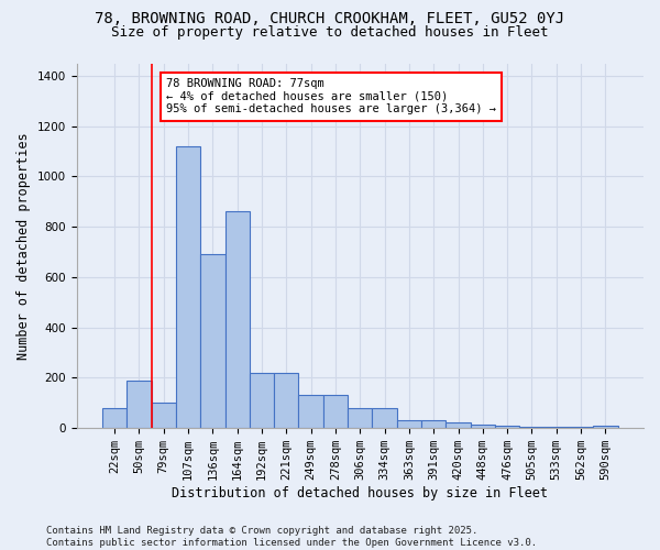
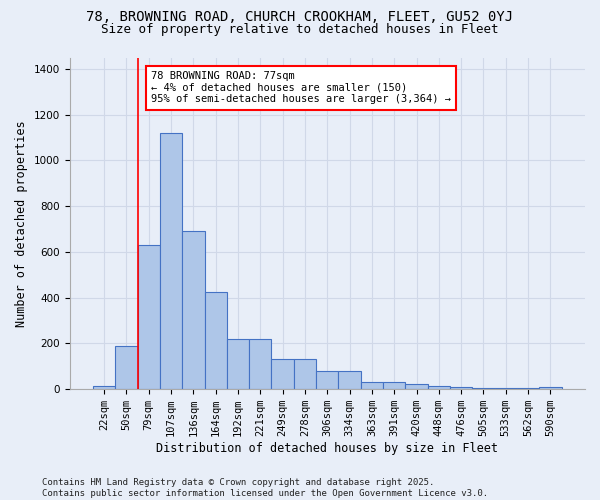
22sqm: 80 -> 15
79sqm: 100 -> 630
164sqm: 860 -> 425
